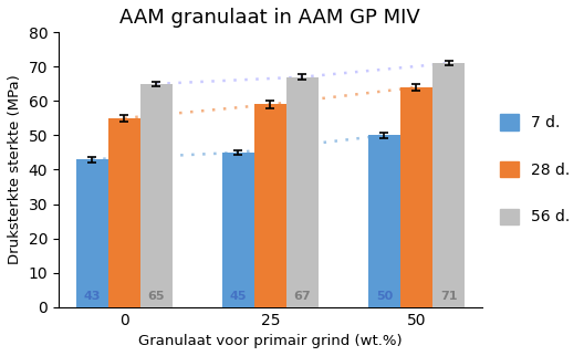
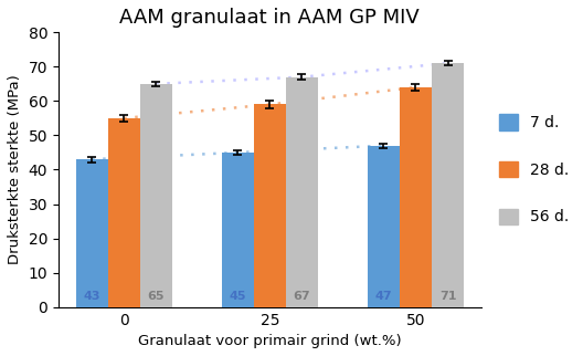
7 d./50: 50 -> 47
